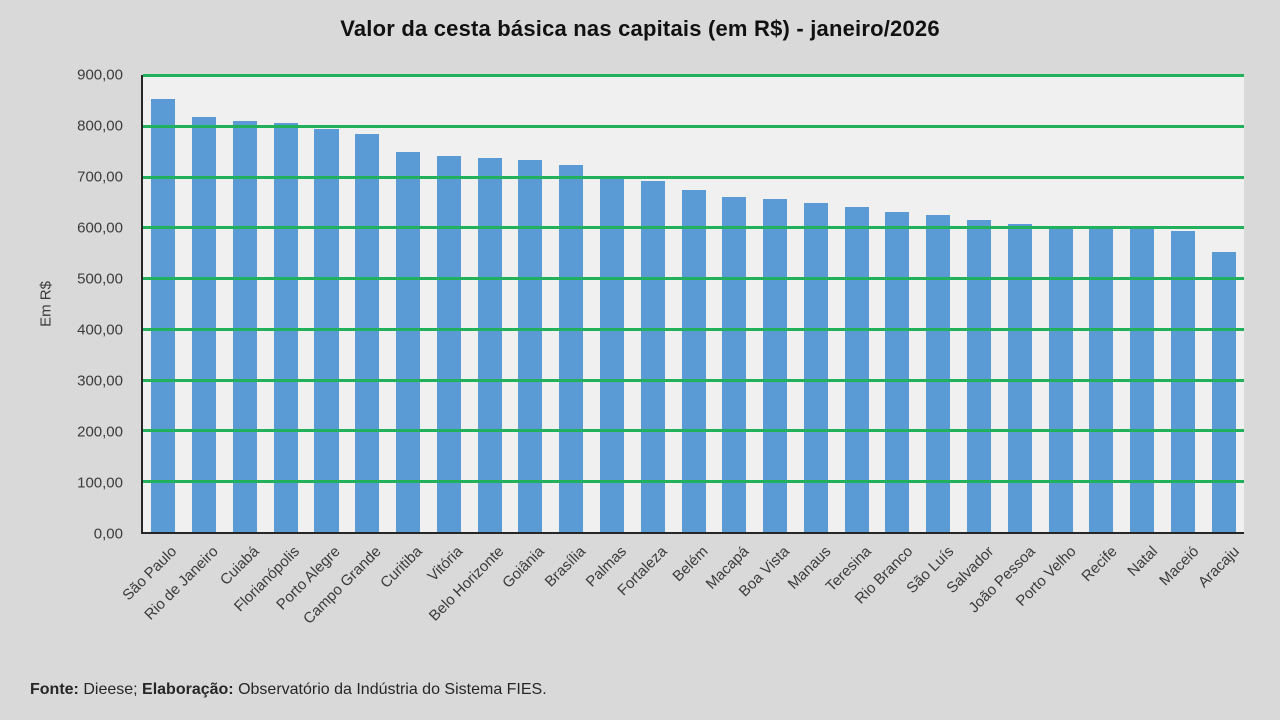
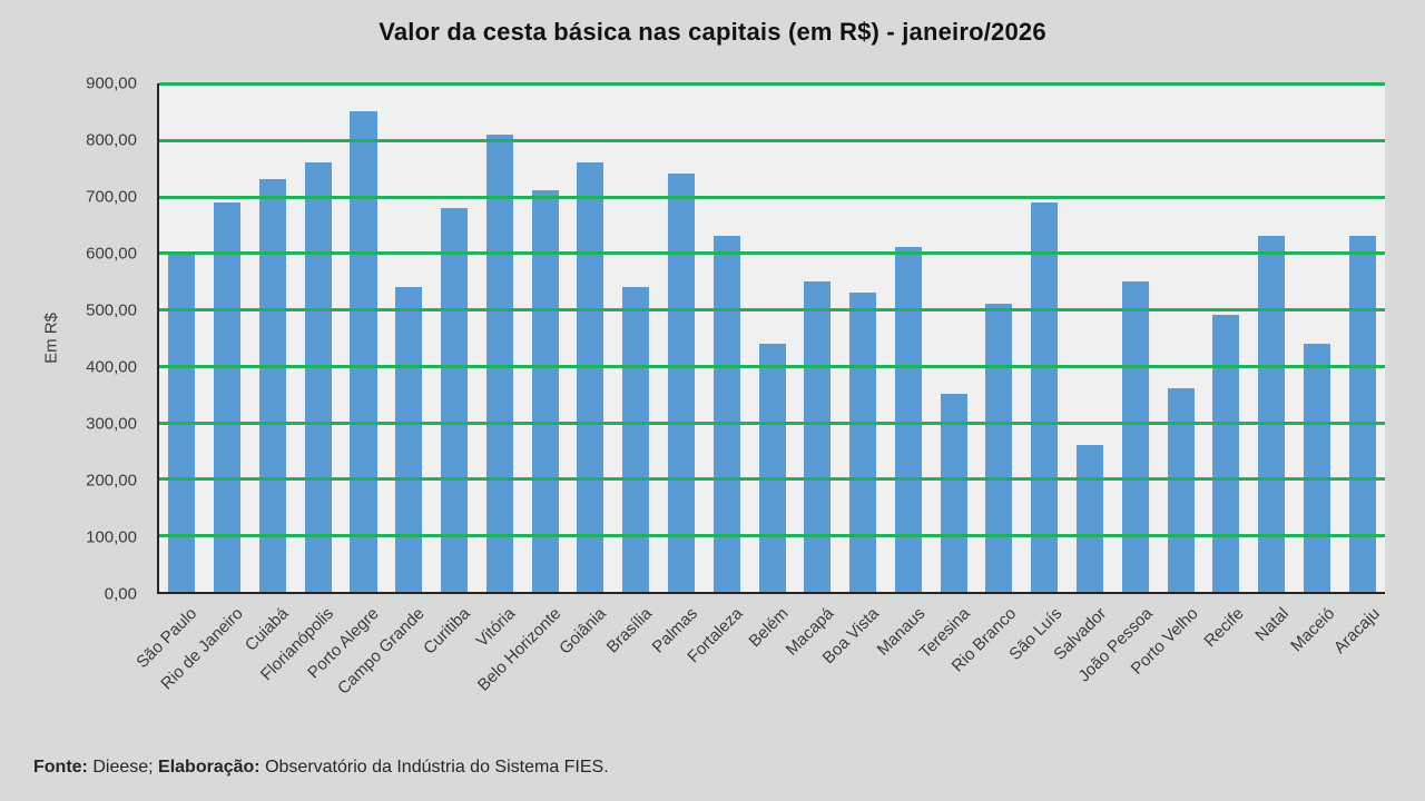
São Paulo: 850 -> 600
Rio de Janeiro: 820 -> 690
Cuiabá: 810 -> 730
Florianópolis: 810 -> 760
Porto Alegre: 790 -> 850
Campo Grande: 780 -> 540
Curitiba: 750 -> 680
Vitória: 740 -> 810
Belo Horizonte: 740 -> 710
Goiânia: 730 -> 760
Brasília: 720 -> 540
Palmas: 700 -> 740
Fortaleza: 690 -> 630
Belém: 670 -> 440
Macapá: 660 -> 550
Boa Vista: 660 -> 530
Manaus: 650 -> 610
Teresina: 640 -> 350
Rio Branco: 630 -> 510
São Luís: 620 -> 690
Salvador: 610 -> 260
João Pessoa: 610 -> 550
Porto Velho: 600 -> 360
Recife: 600 -> 490
Natal: 600 -> 630
Maceió: 590 -> 440
Aracaju: 550 -> 630
